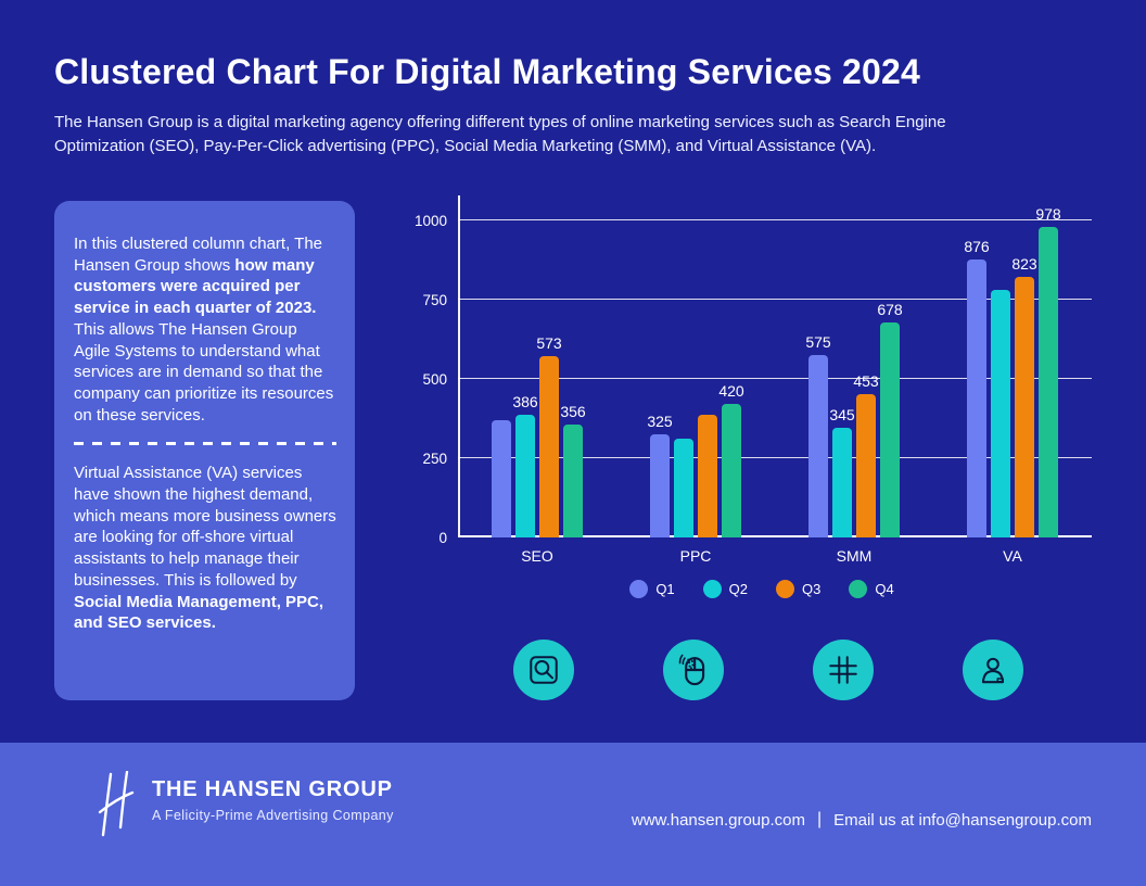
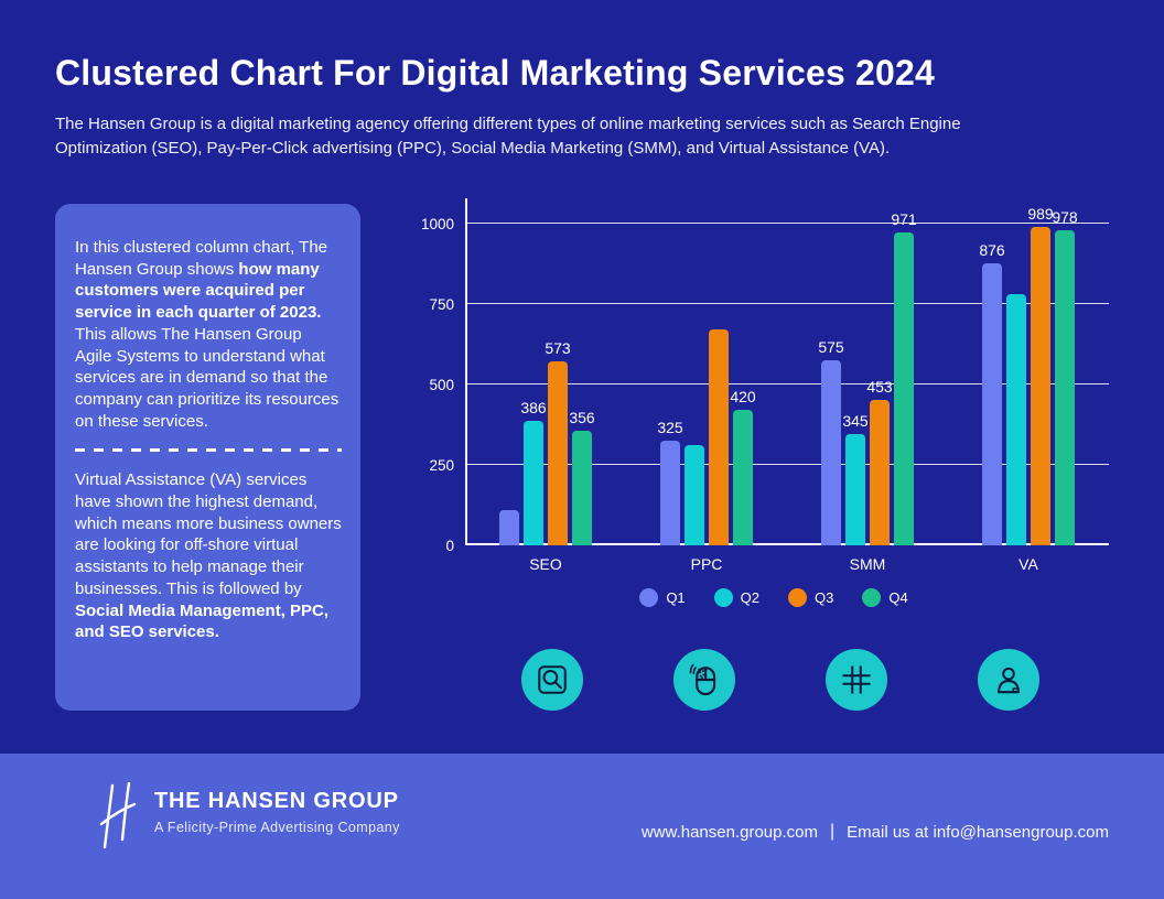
Q1/SEO: 370 -> 110
Q3/PPC: 390 -> 670
Q4/SMM: 678 -> 971
Q3/VA: 823 -> 989
